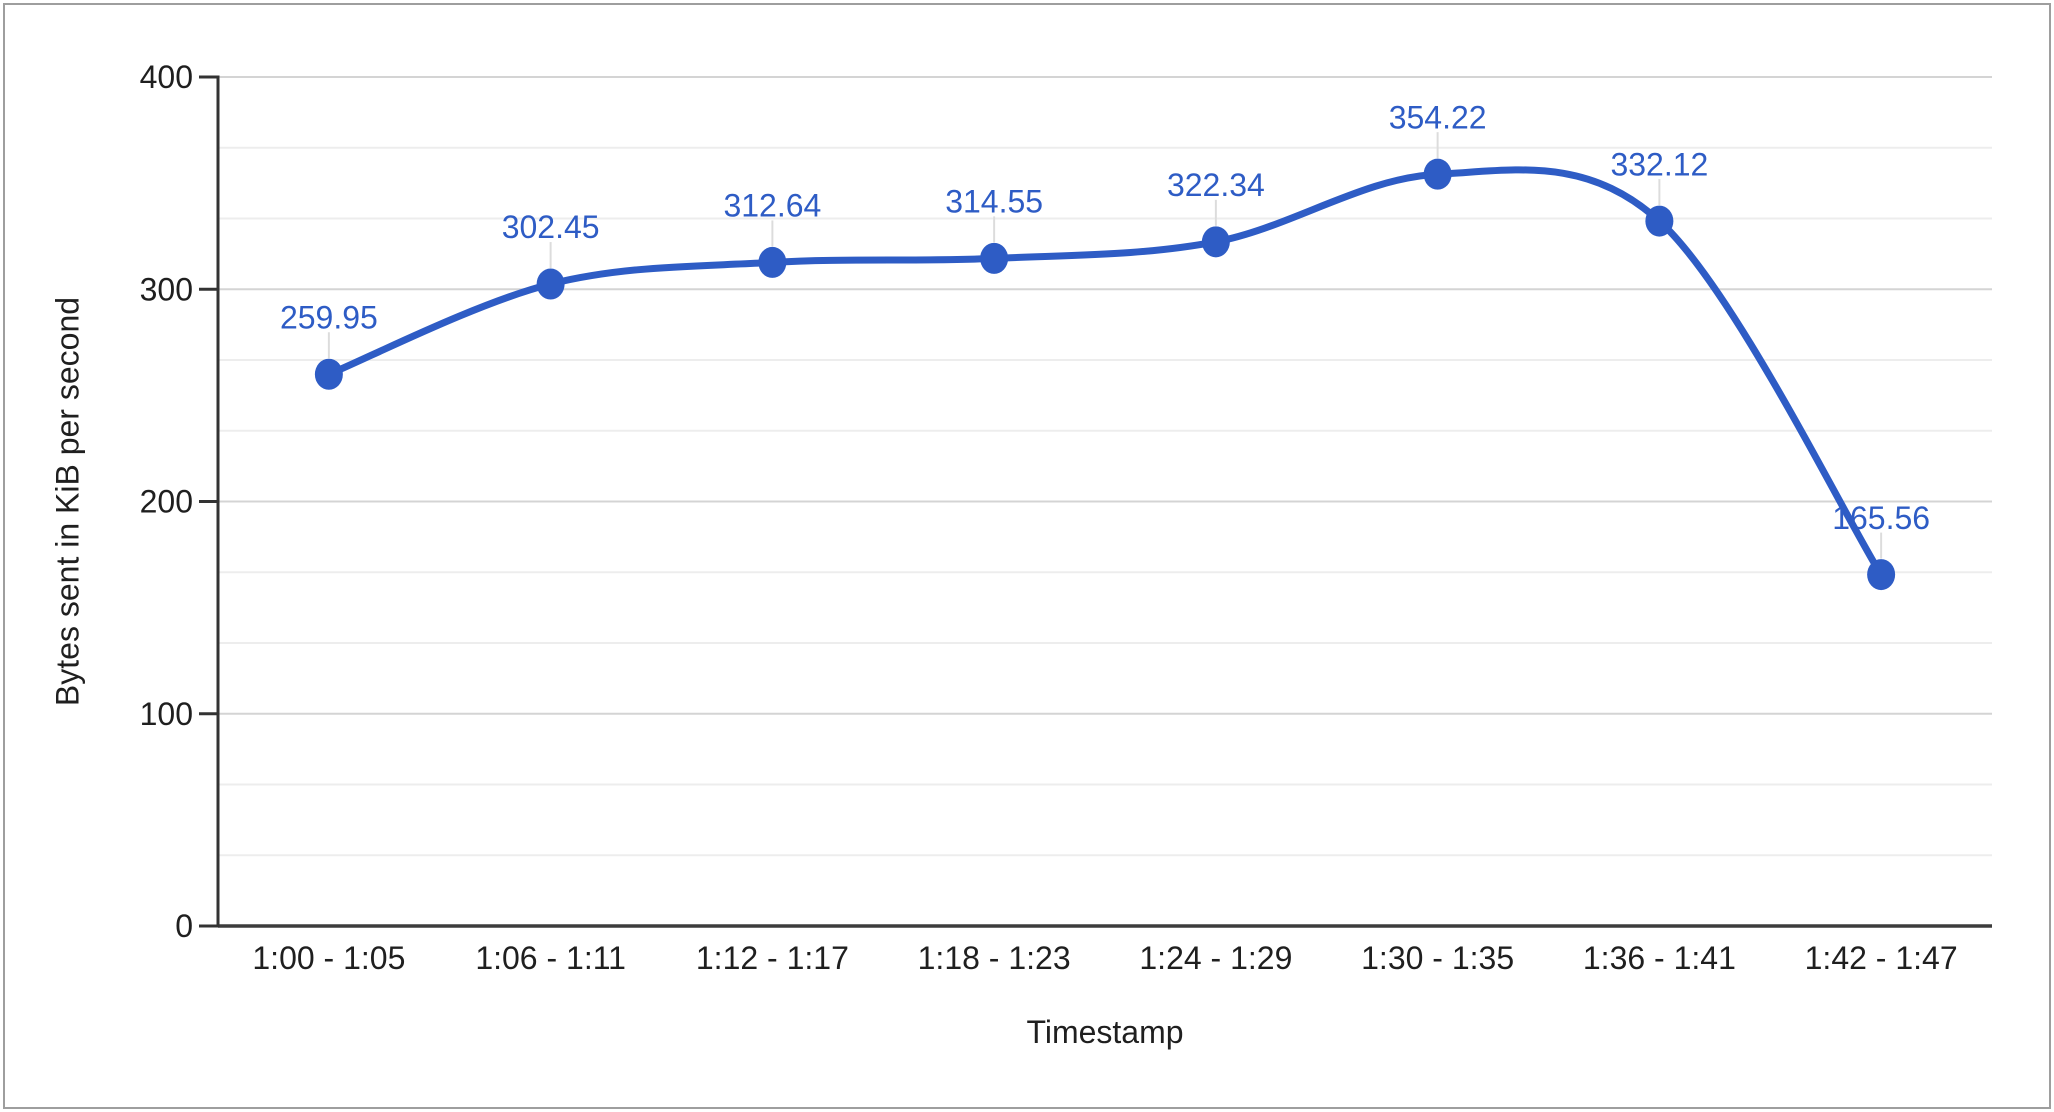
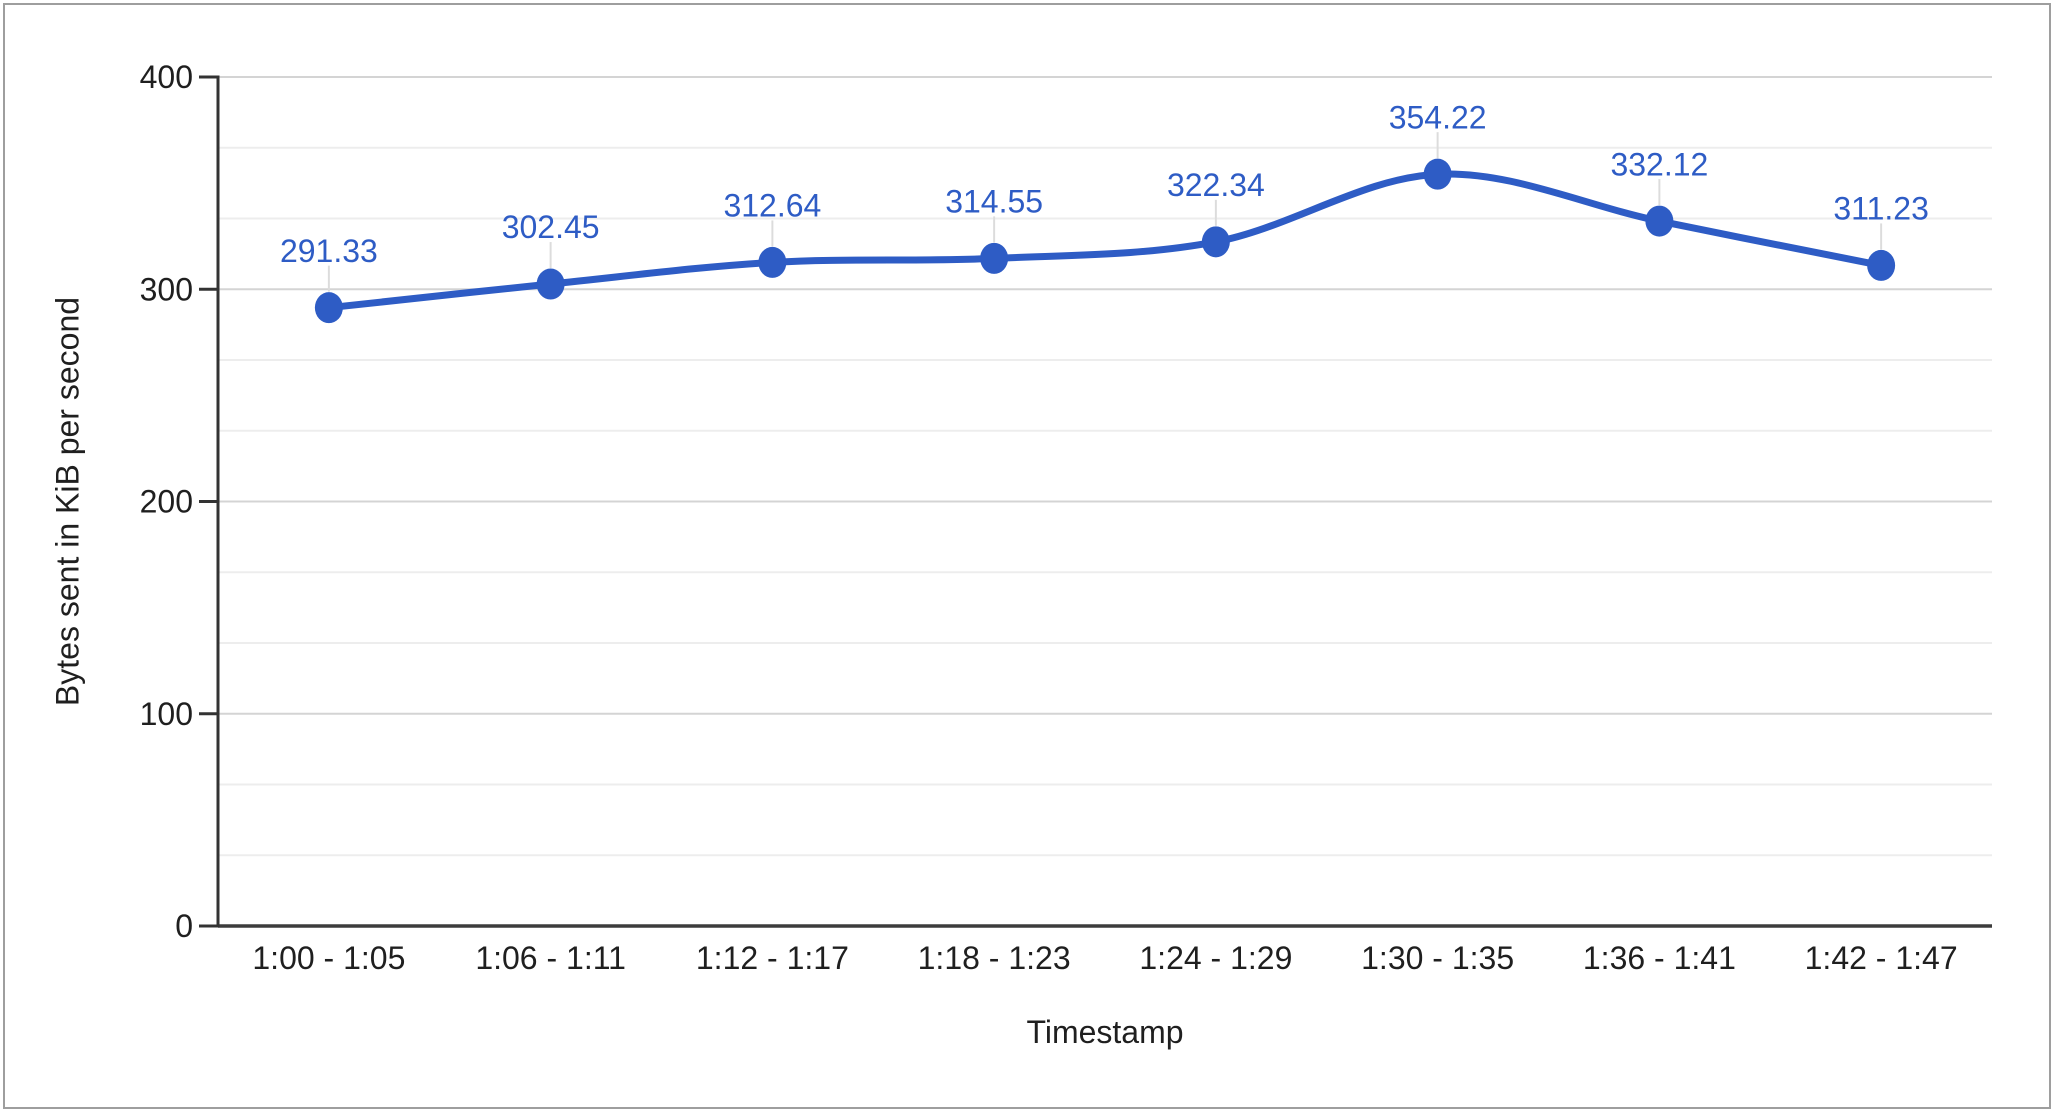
1:00 - 1:05: 259.95 -> 291.33
1:42 - 1:47: 165.56 -> 311.23
